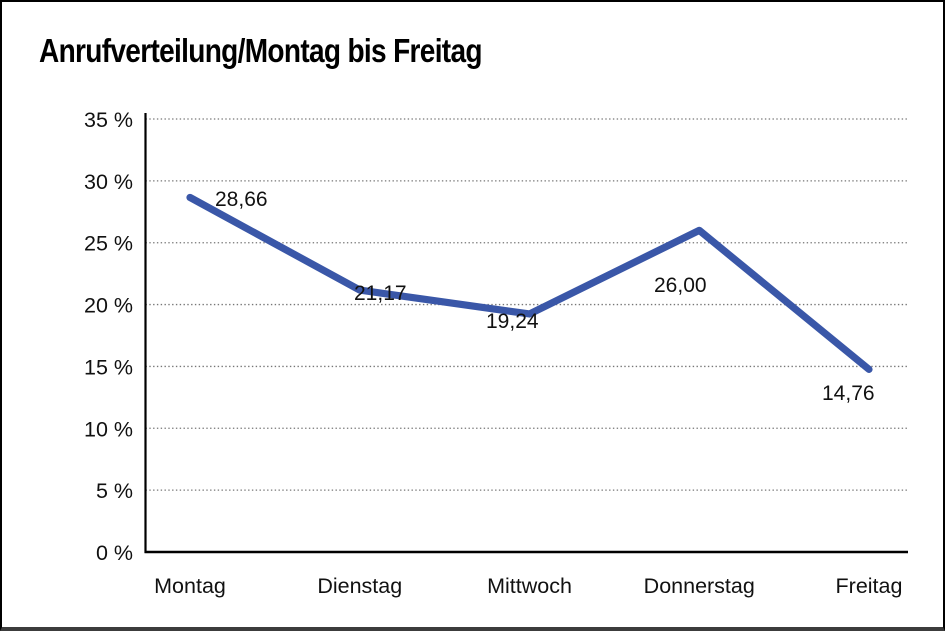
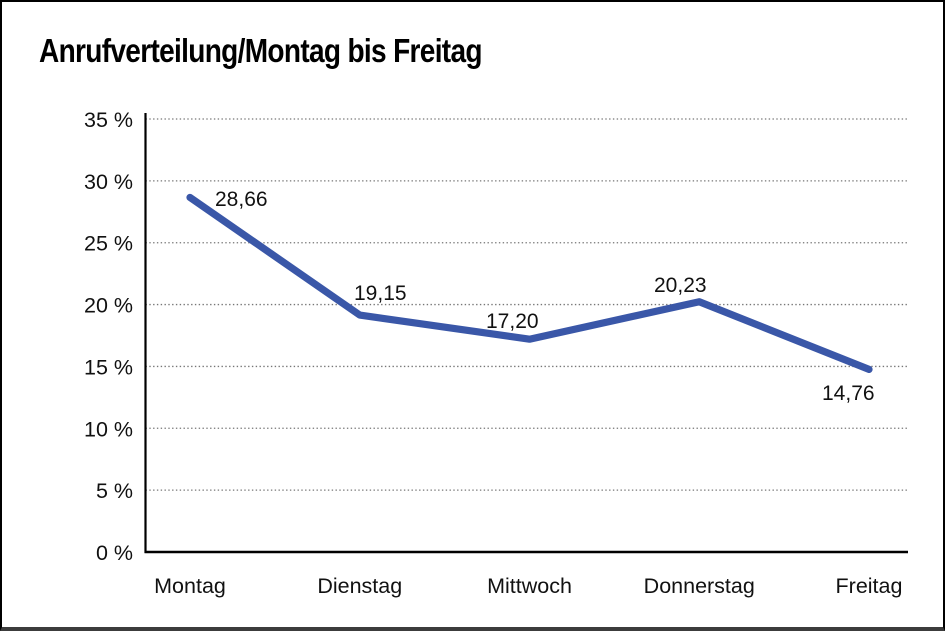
Dienstag: 21,17 -> 19,15
Mittwoch: 19,24 -> 17,20
Donnerstag: 26,00 -> 20,23
